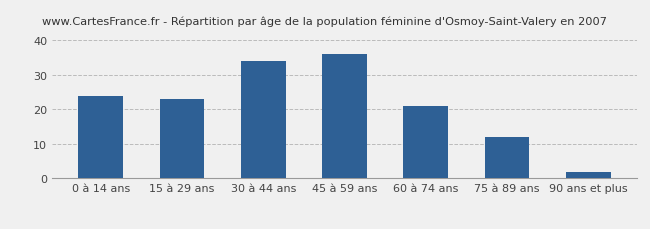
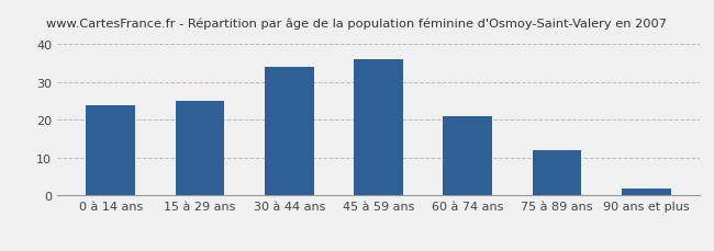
15 à 29 ans: 23 -> 25
